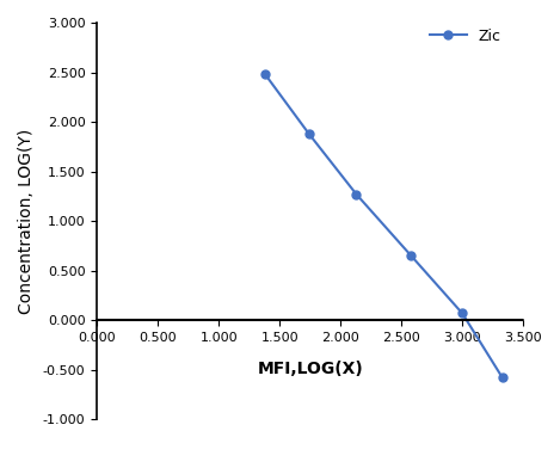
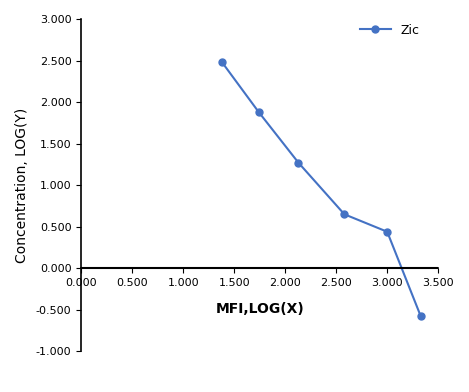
3.000: 0.07 -> 0.44
